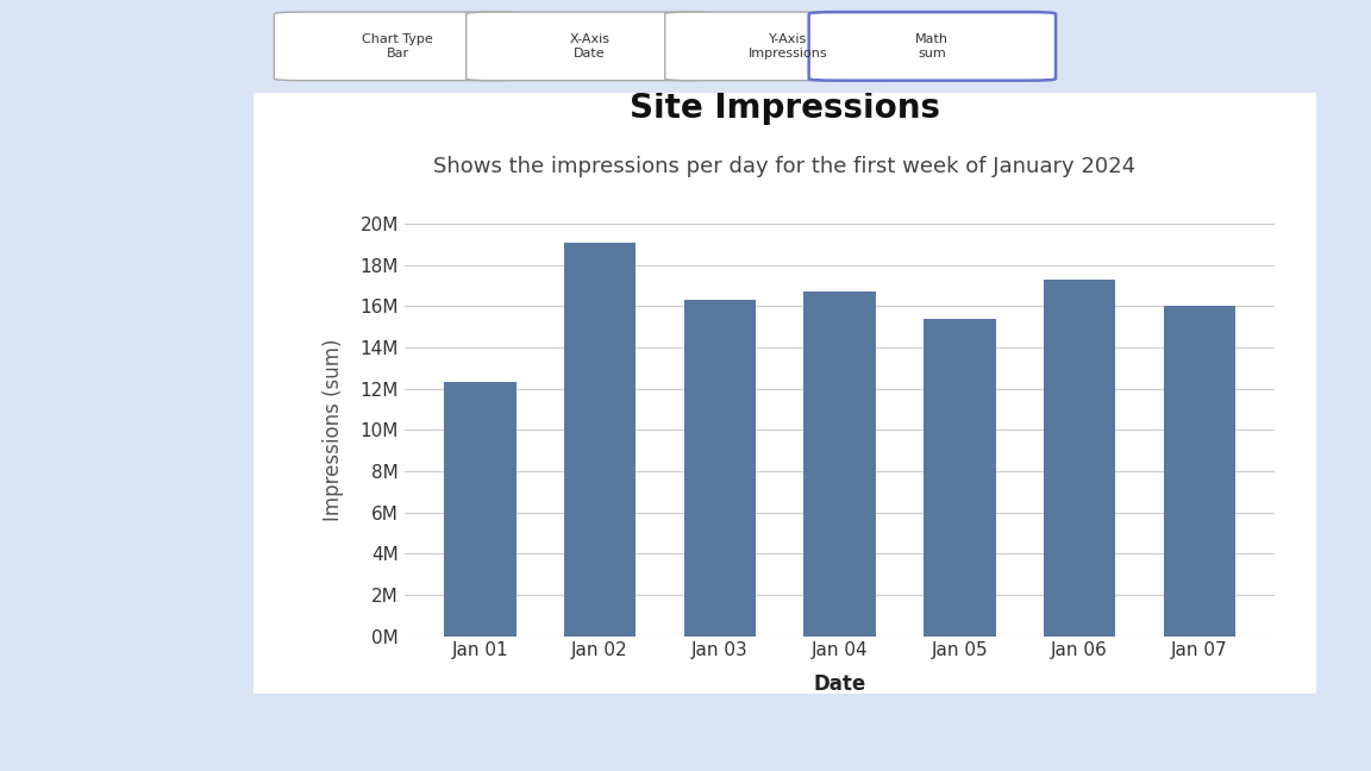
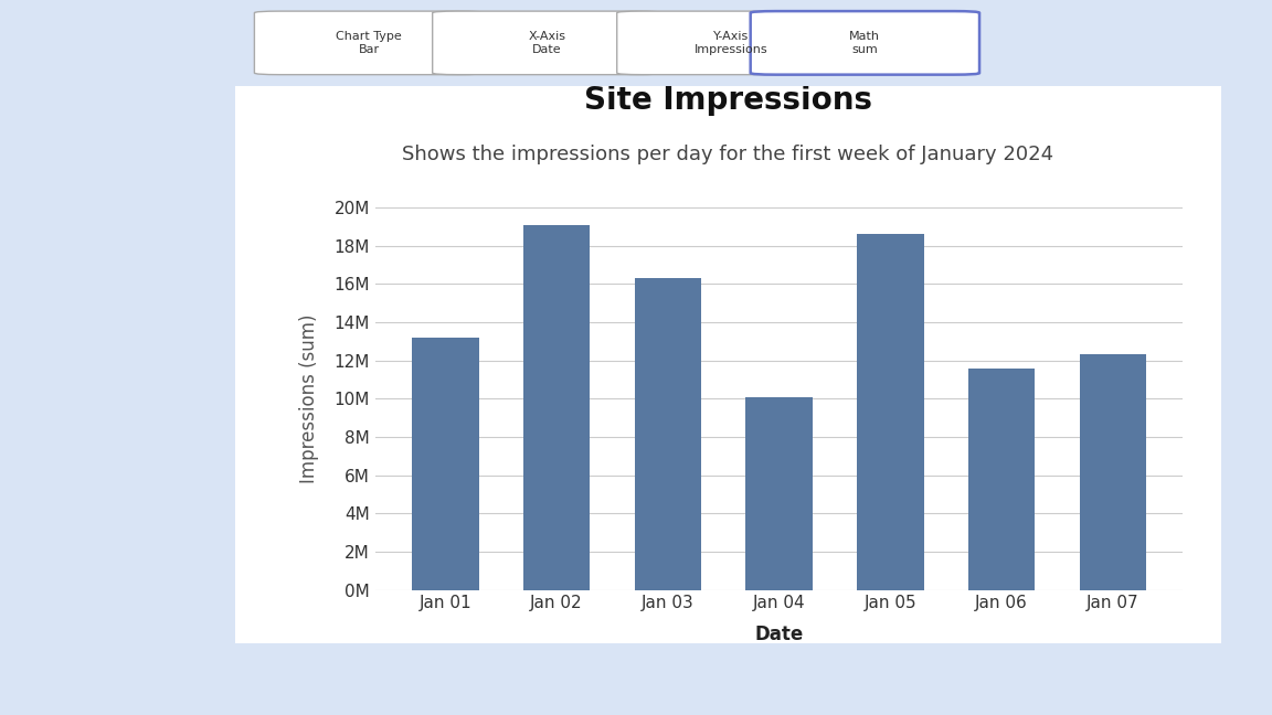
Jan 01: 12.3M -> 13.2M
Jan 04: 16.7M -> 10.1M
Jan 05: 15.4M -> 18.6M
Jan 06: 17.3M -> 11.6M
Jan 07: 16.0M -> 12.3M
